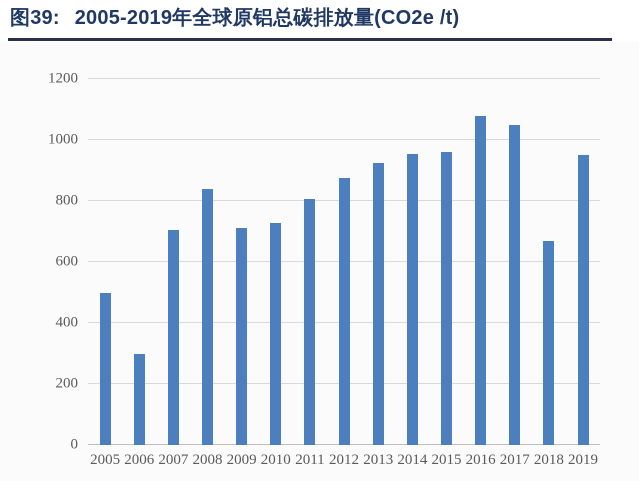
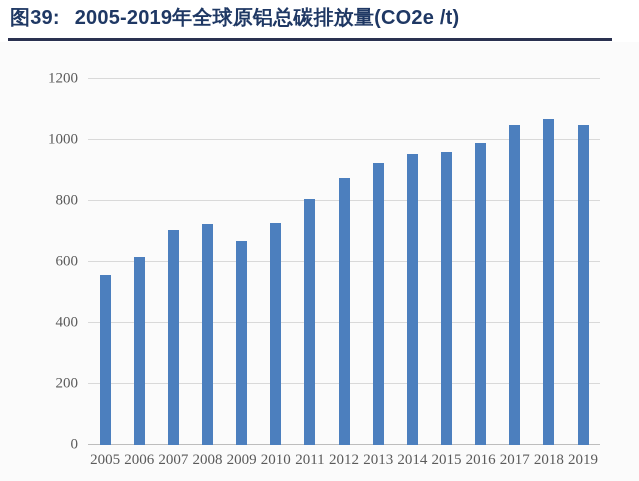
2005: 500 -> 560
2006: 300 -> 620
2008: 840 -> 720
2009: 710 -> 670
2016: 1080 -> 990
2018: 670 -> 1070
2019: 950 -> 1050
